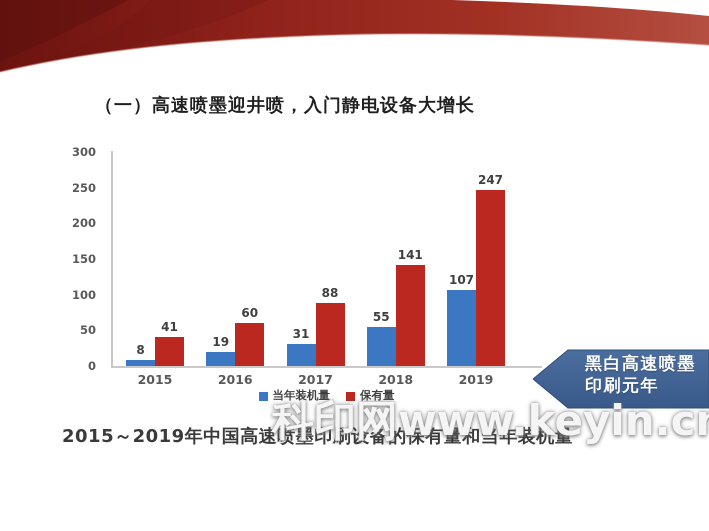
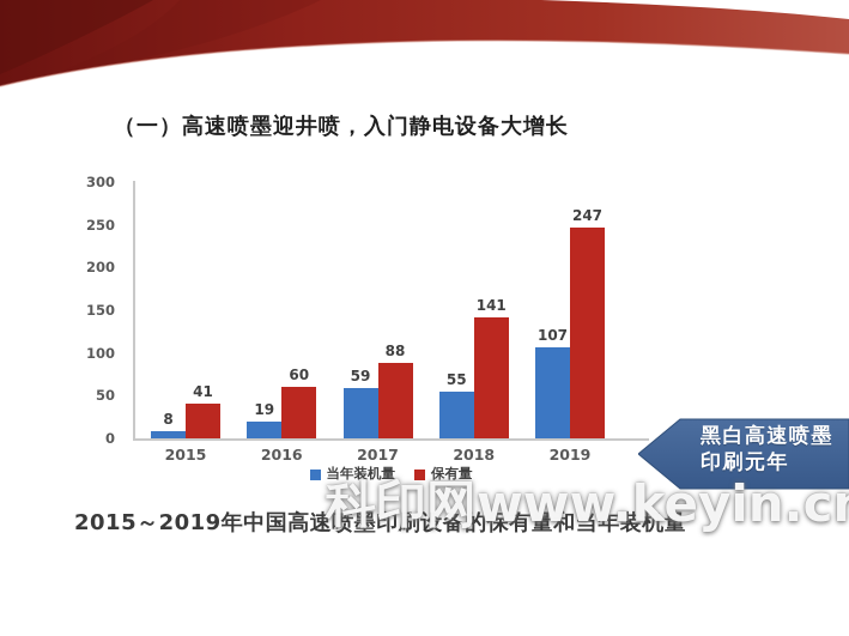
当年装机量/2017: 31 -> 59
